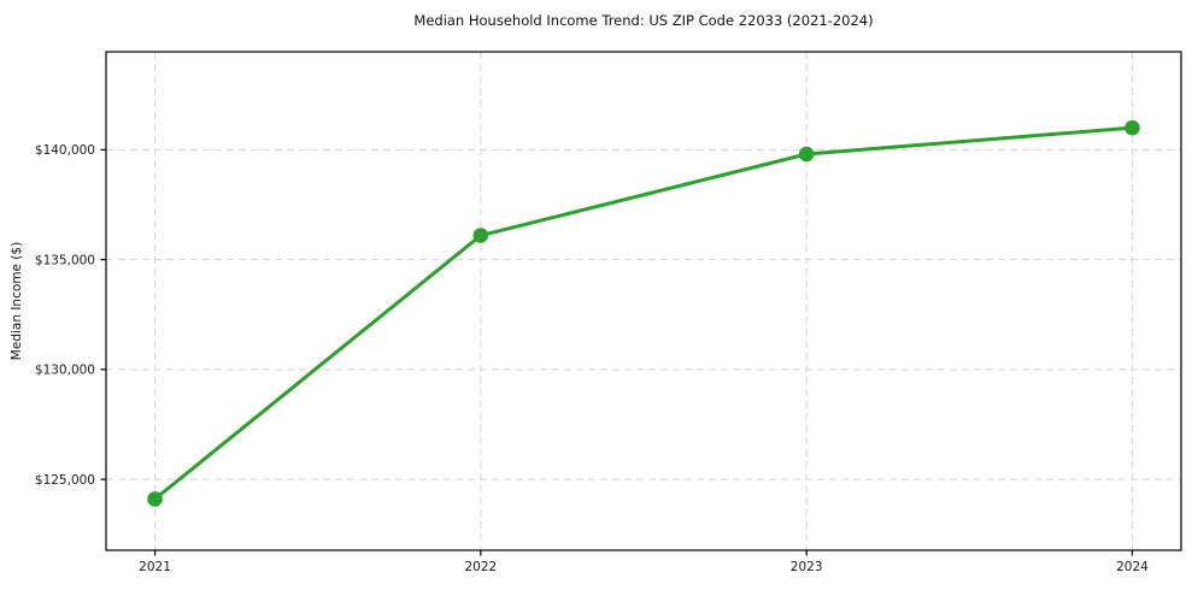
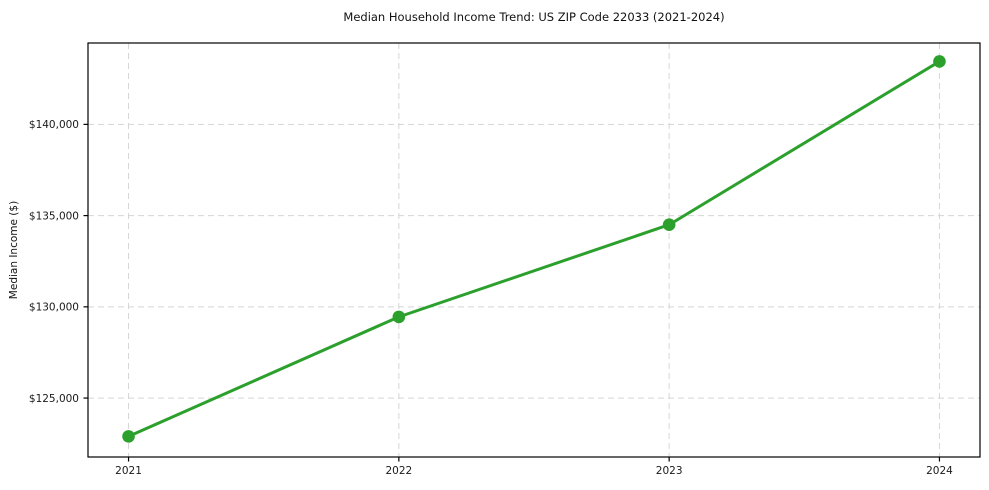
2021: $124100 -> $122900
2022: $136100 -> $129400
2023: $139800 -> $134500
2024: $141000 -> $143400
